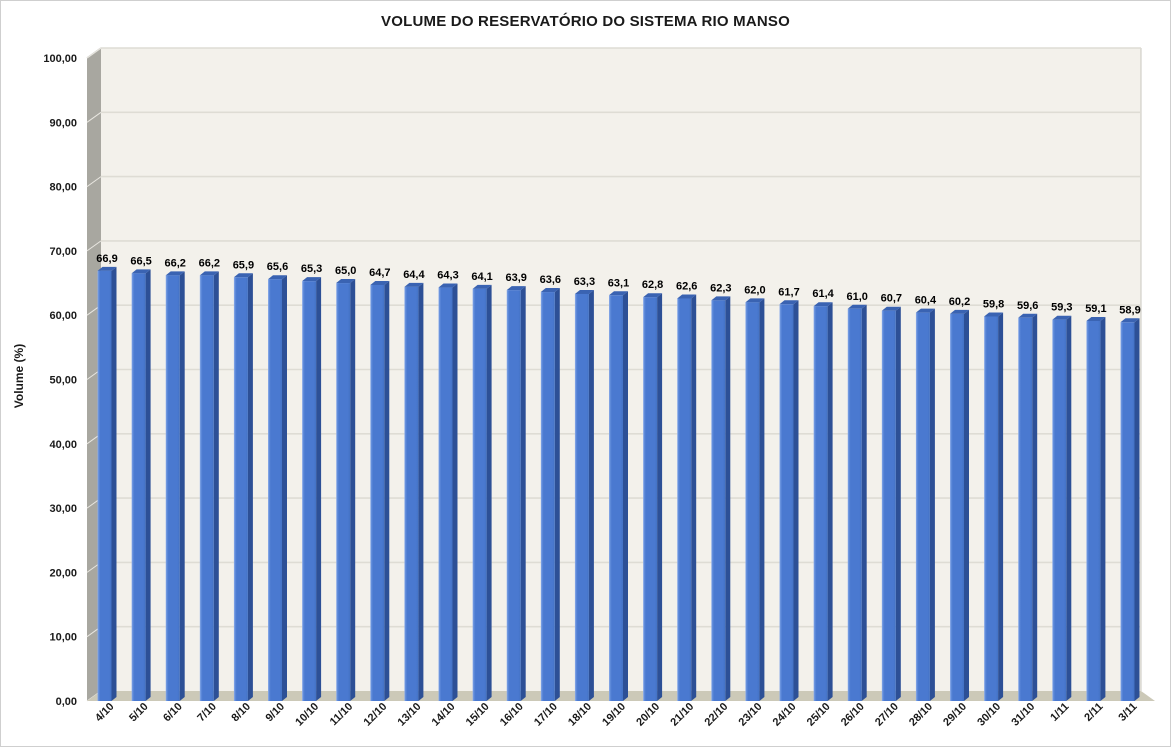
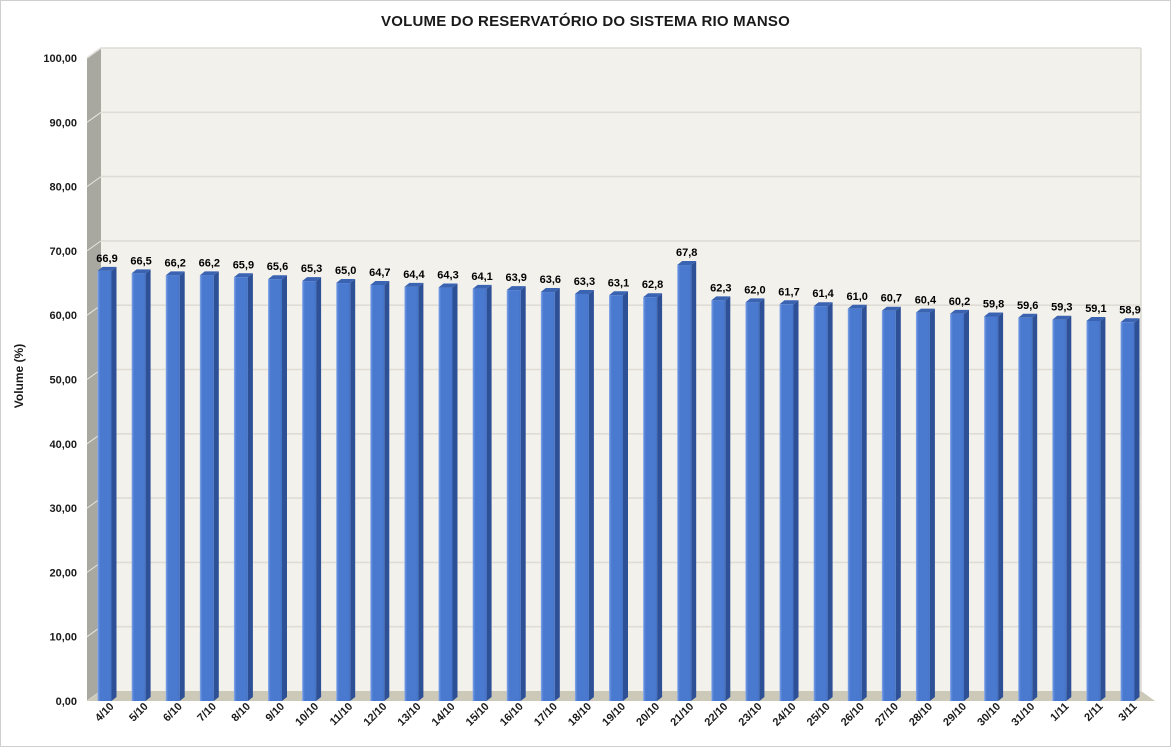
21/10: 62,6 -> 67,8
